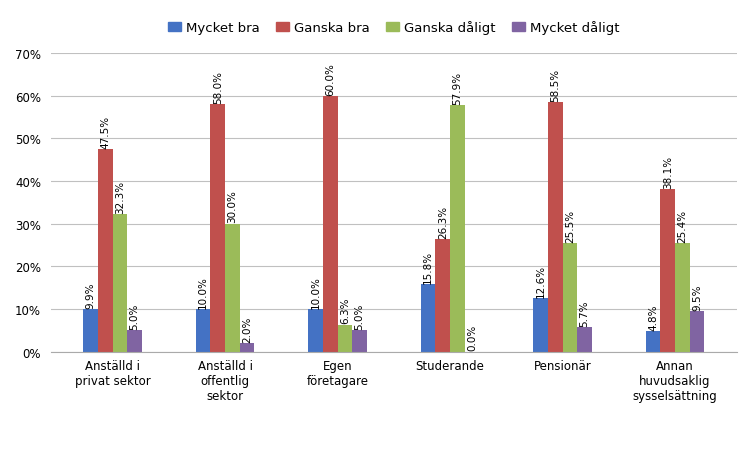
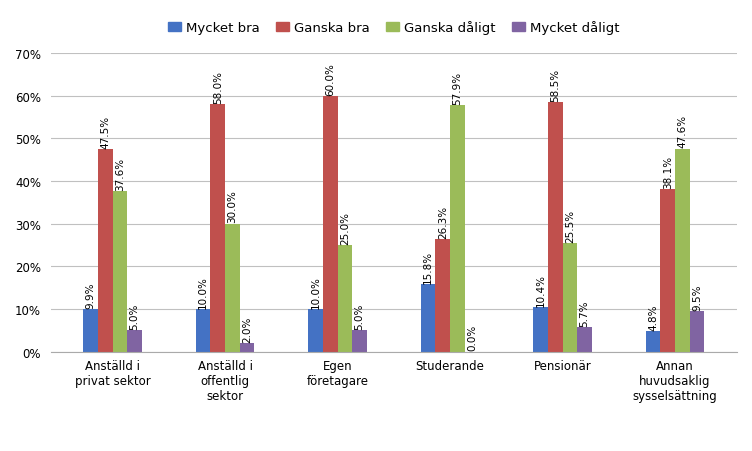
Ganska dåligt/Anställd i privat sektor: 32.3% -> 37.6%
Ganska dåligt/Egen företagare: 6.3% -> 25.0%
Mycket bra/Pensionär: 12.6% -> 10.4%
Ganska dåligt/Annan huvudsaklig sysselsättning: 25.4% -> 47.6%
